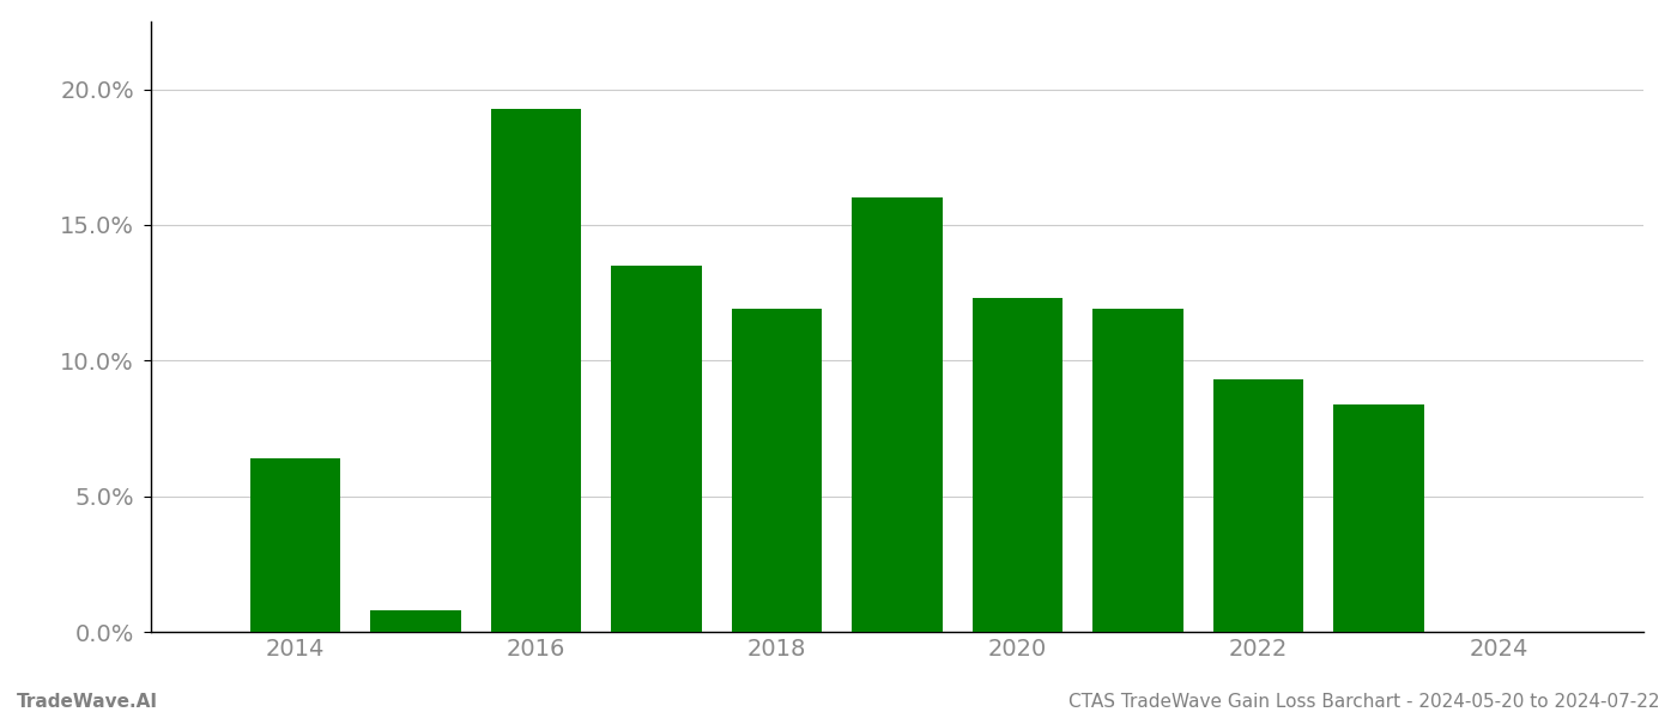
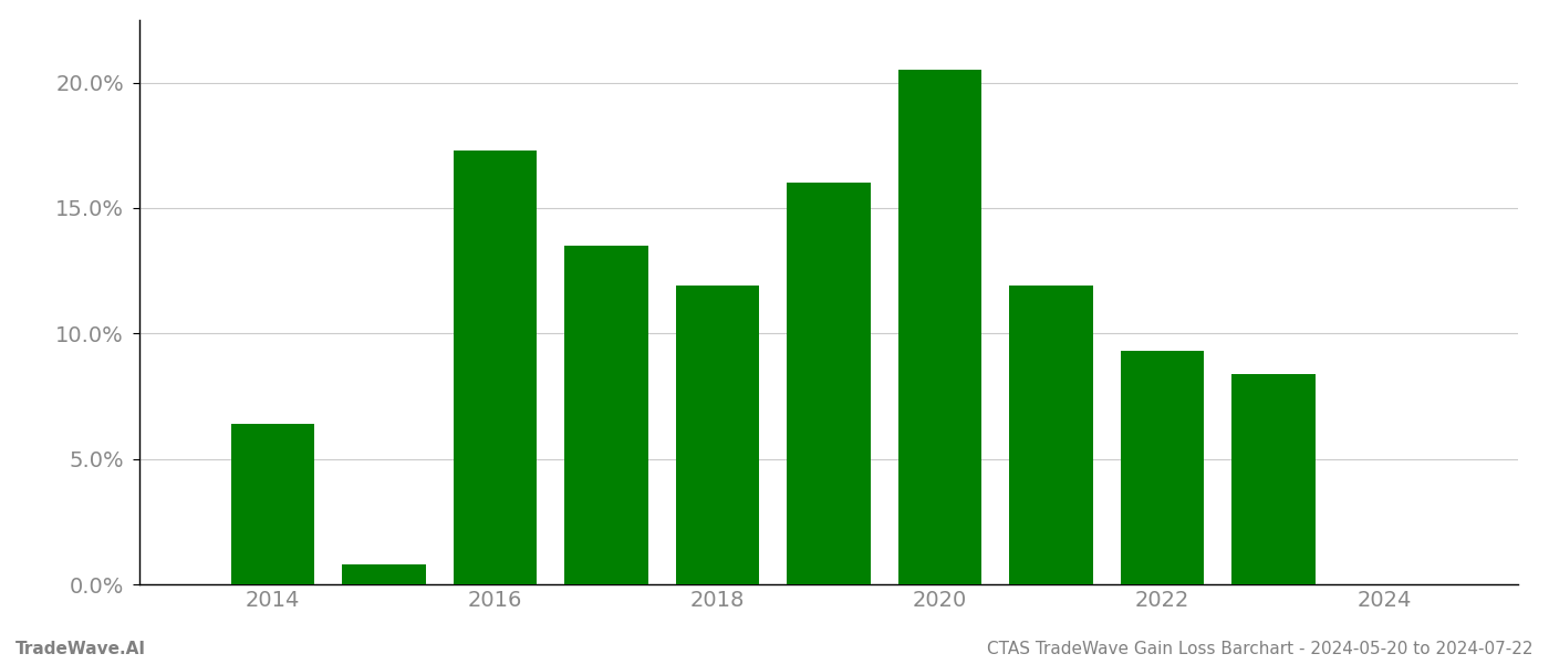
2016: 19.3% -> 17.3%
2020: 12.3% -> 20.5%
